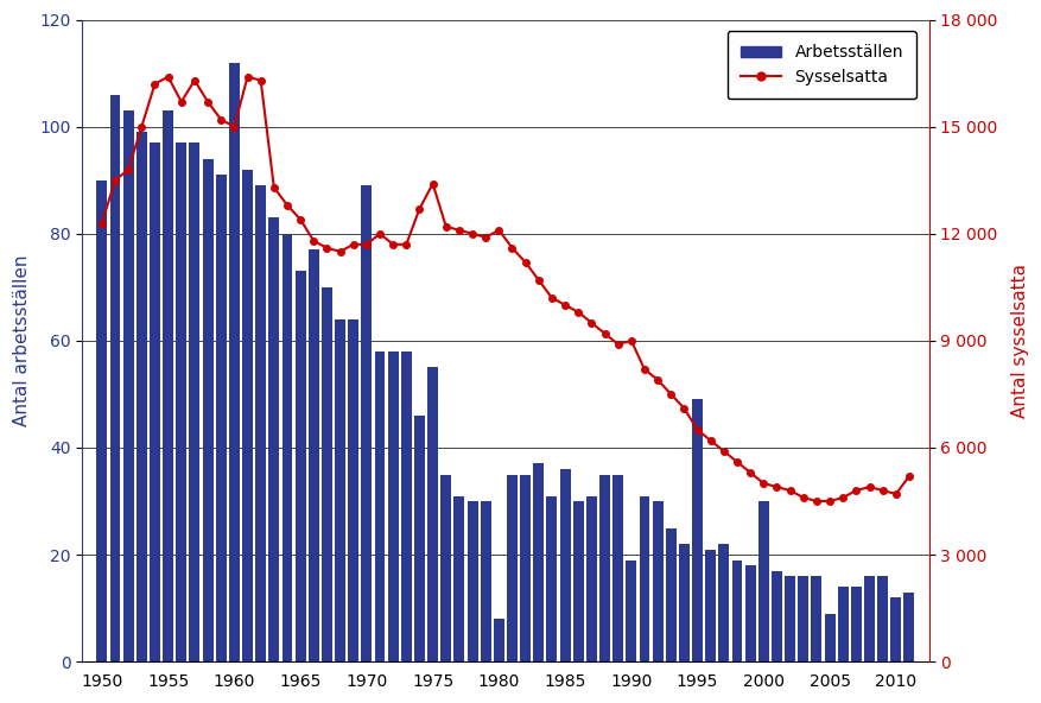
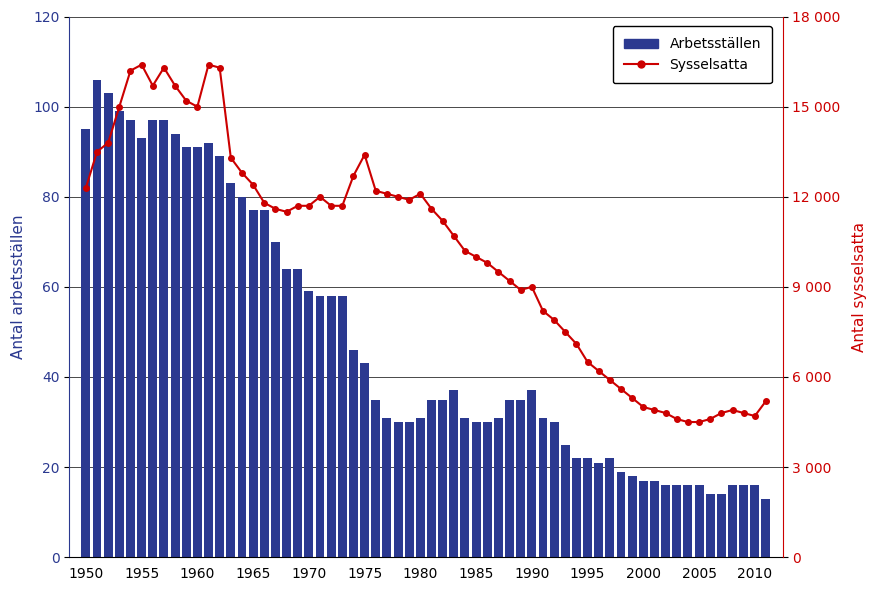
Arbetsställen/1950: 90 -> 95
Arbetsställen/1955: 103 -> 93
Arbetsställen/1960: 112 -> 91
Arbetsställen/1965: 73 -> 77
Arbetsställen/1970: 89 -> 59
Arbetsställen/1975: 55 -> 43
Arbetsställen/1980: 8 -> 31
Arbetsställen/1985: 36 -> 30
Arbetsställen/1990: 19 -> 37
Arbetsställen/1995: 49 -> 22
Arbetsställen/2000: 30 -> 17
Arbetsställen/2005: 9 -> 16
Arbetsställen/2010: 12 -> 16
